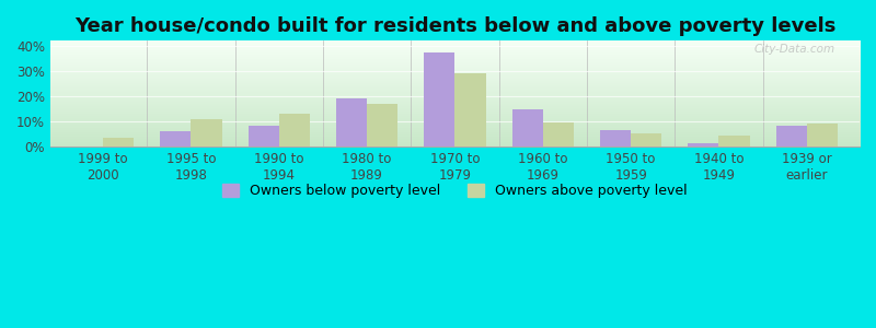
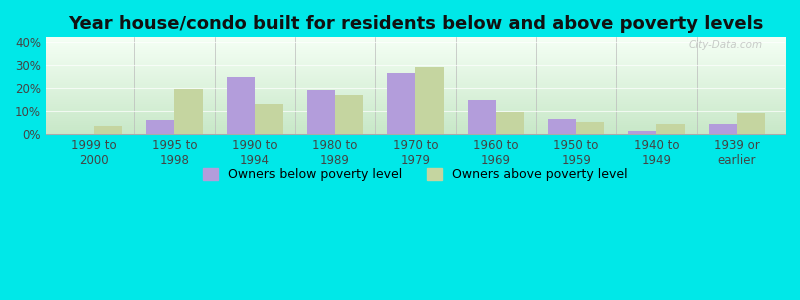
Owners above poverty level/1995 to 1998: 11.0% -> 19.5%
Owners below poverty level/1990 to 1994: 8.5% -> 25.0%
Owners below poverty level/1970 to 1979: 37.5% -> 26.5%
Owners below poverty level/1939 or earlier: 8.5% -> 4.5%
